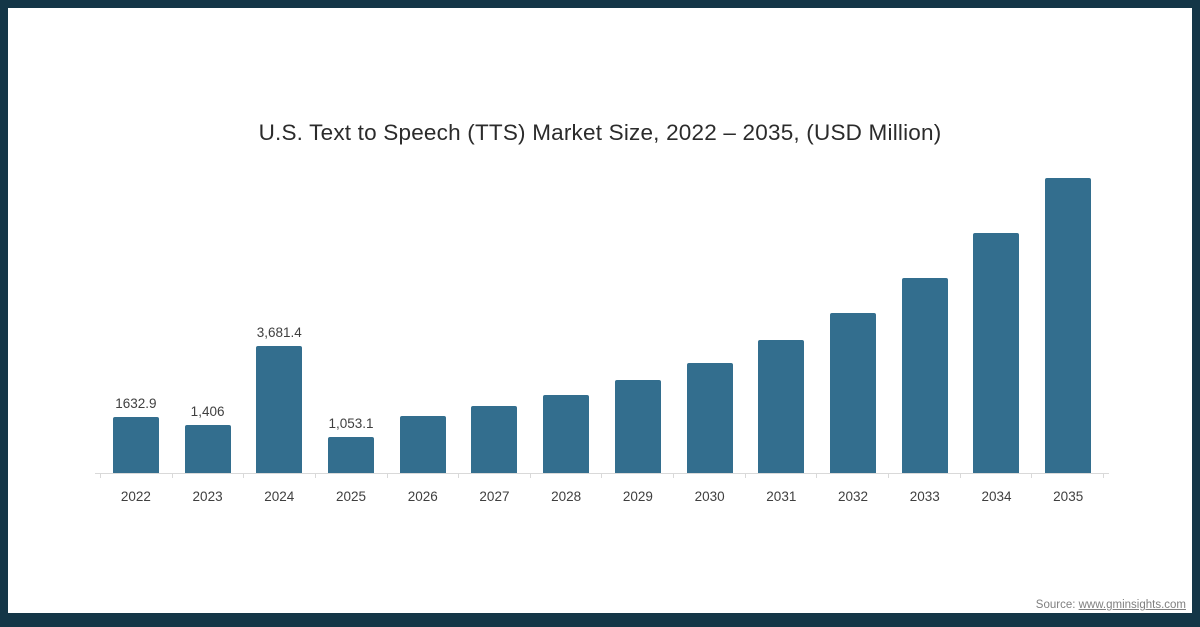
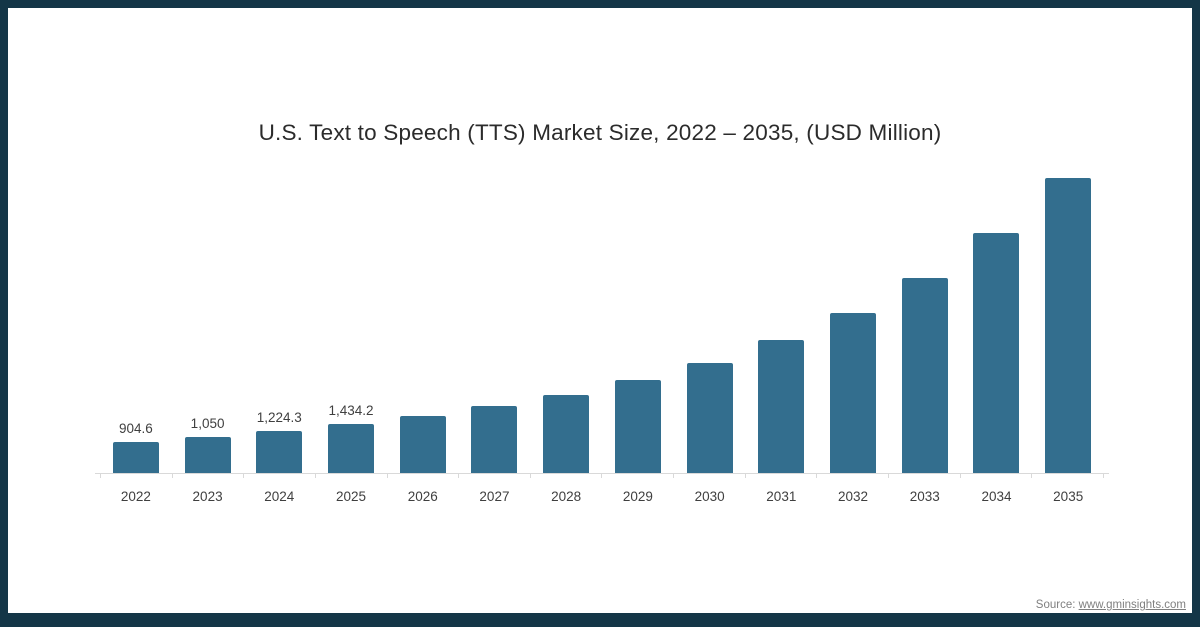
2022: 1632.9 -> 904.6
2023: 1,406 -> 1,050
2024: 3,681.4 -> 1,224.3
2025: 1,053.1 -> 1,434.2
